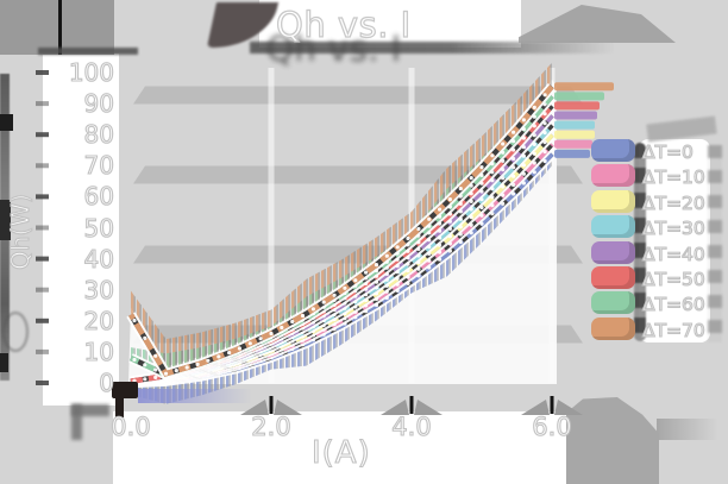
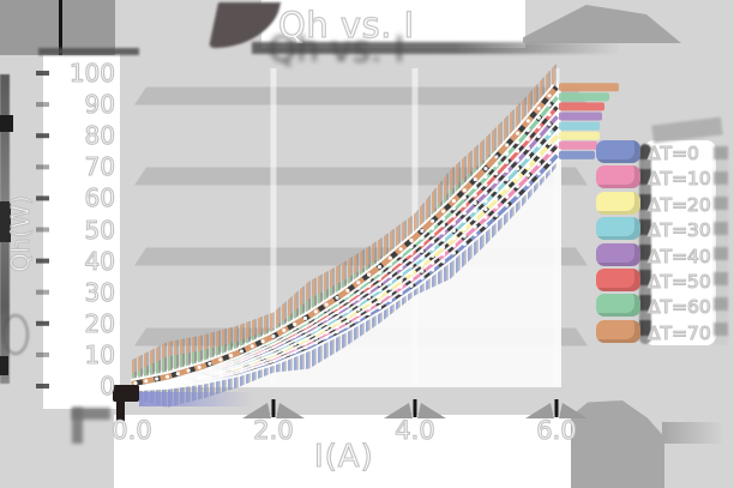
ΔT=60/0: 8 -> 1
ΔT=70/0: 22 -> 1
